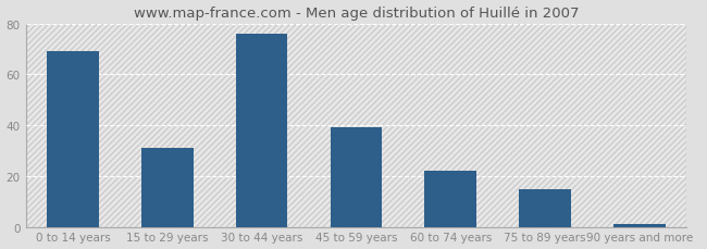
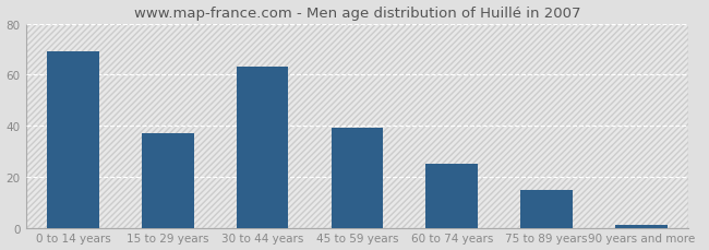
15 to 29 years: 31 -> 37
30 to 44 years: 76 -> 63
60 to 74 years: 22 -> 25
